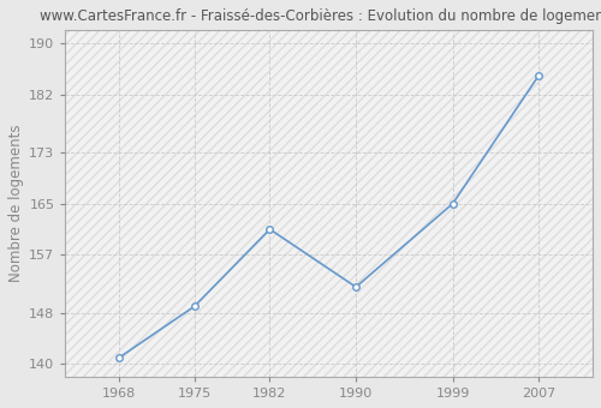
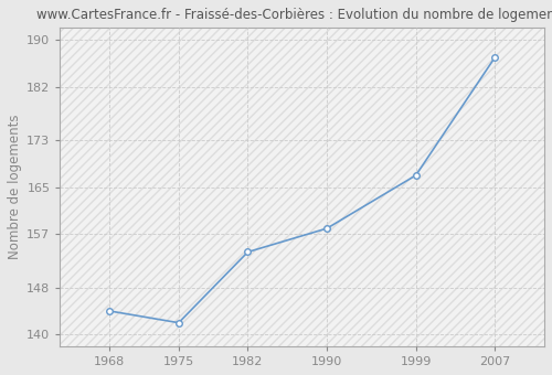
1968: 141 -> 144
1975: 149 -> 142
1982: 161 -> 154
1990: 152 -> 158
1999: 165 -> 167
2007: 185 -> 187
